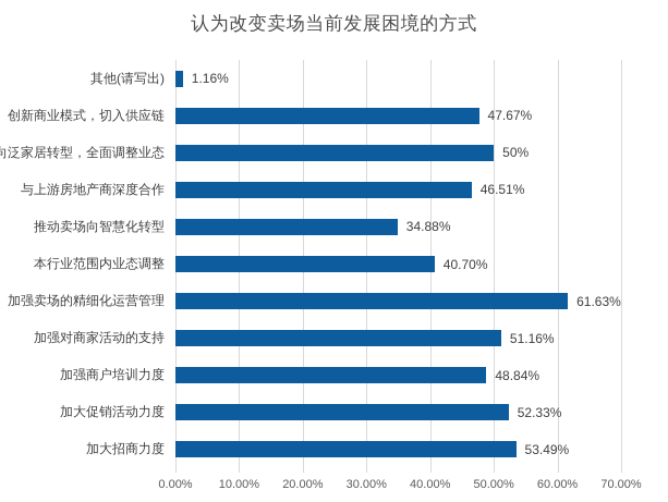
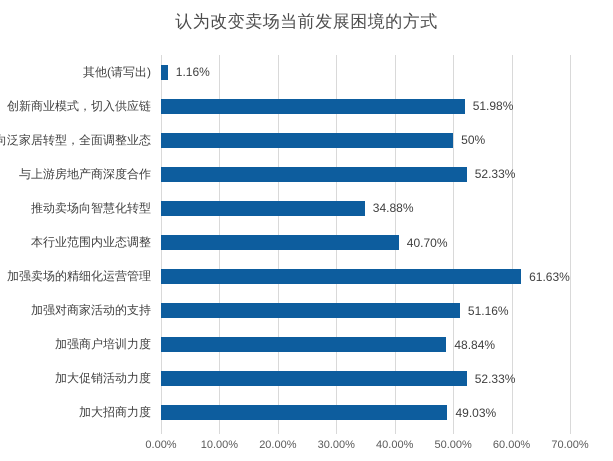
创新商业模式，切入供应链: 47.67% -> 51.98%
与上游房地产商深度合作: 46.51% -> 52.33%
加大招商力度: 53.49% -> 49.03%
